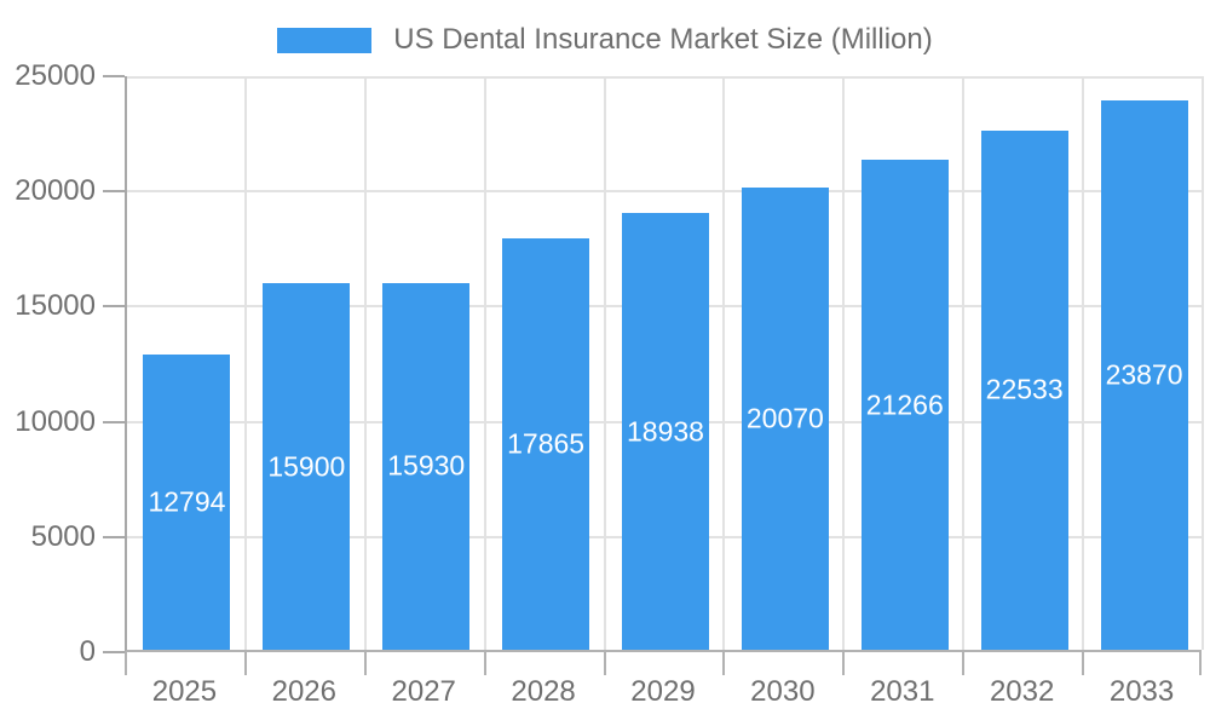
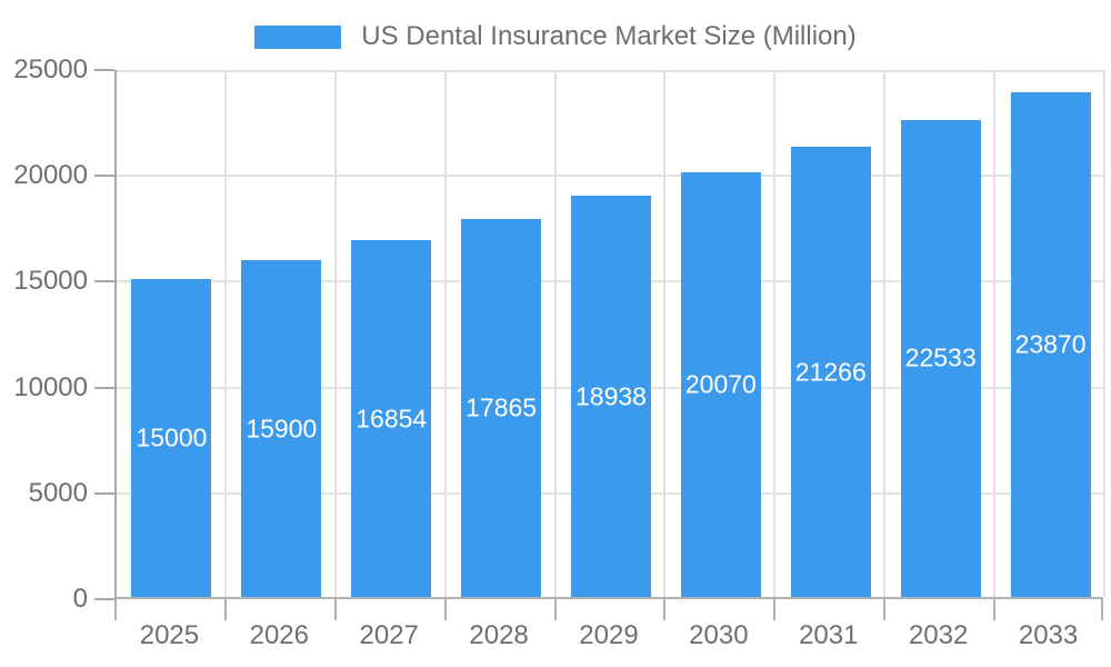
2025: 12794 -> 15000
2027: 15930 -> 16854
